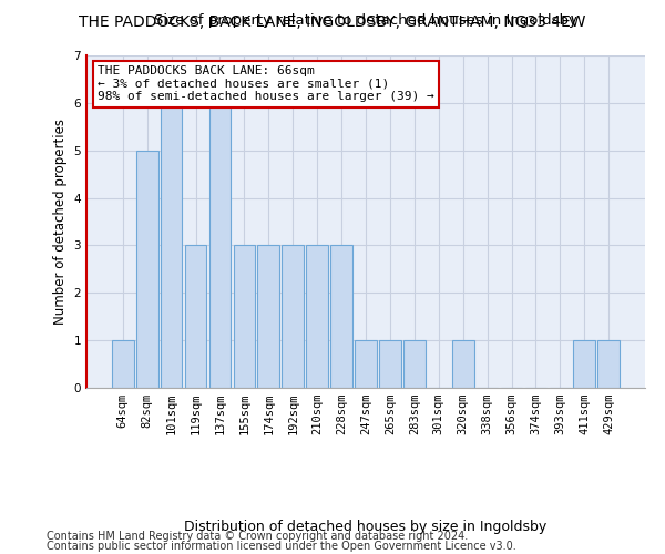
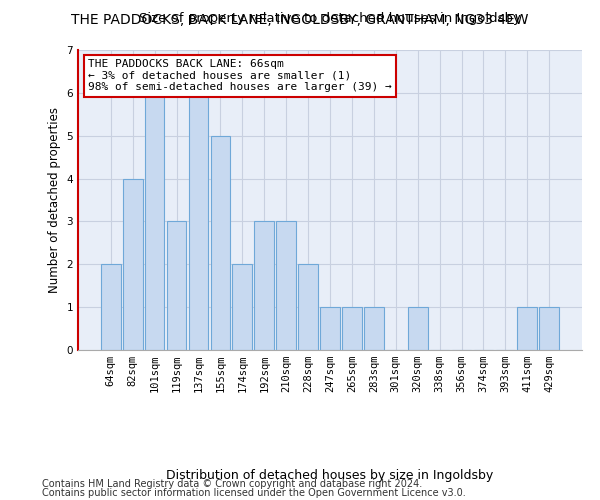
64sqm: 1 -> 2
82sqm: 5 -> 4
155sqm: 3 -> 5
174sqm: 3 -> 2
228sqm: 3 -> 2
